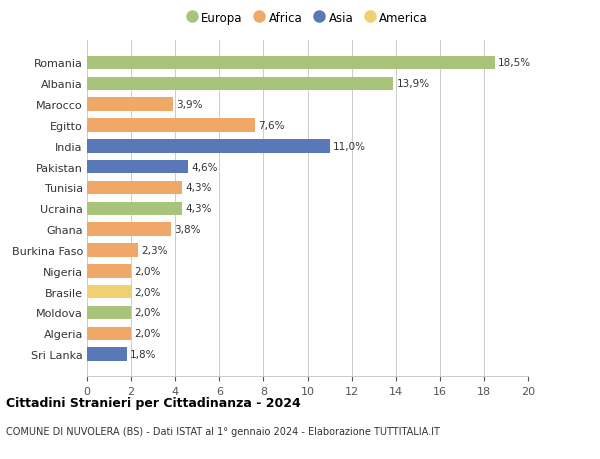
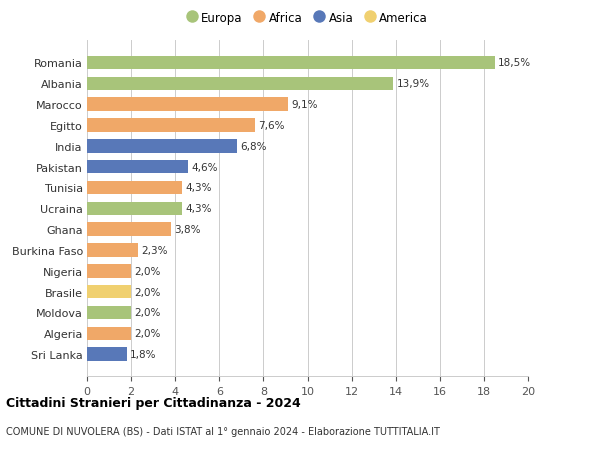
Marocco: 3,9% -> 9,1%
India: 11,0% -> 6,8%
